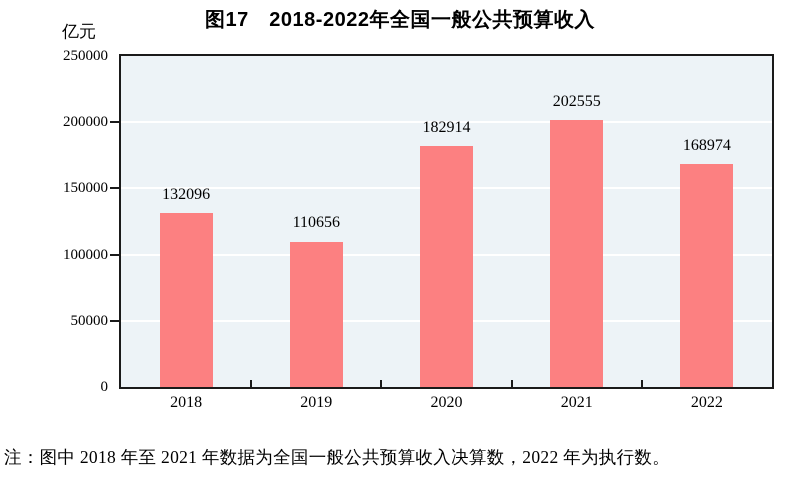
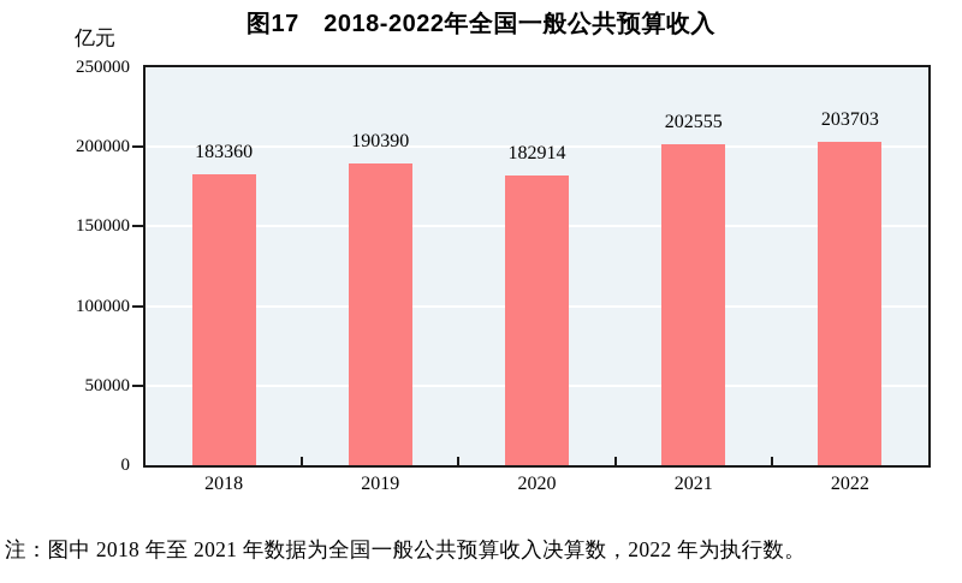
2018: 132096 -> 183360
2019: 110656 -> 190390
2022: 168974 -> 203703
